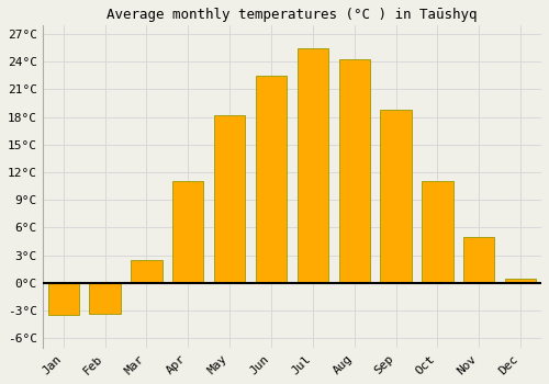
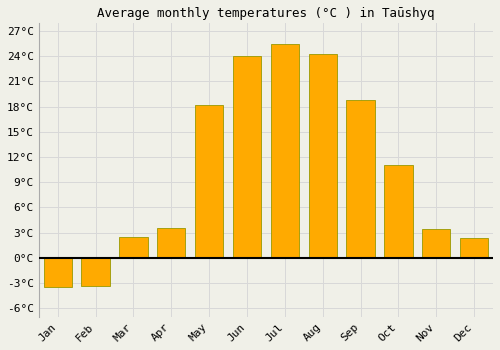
Apr: 11.0°C -> 3.6°C
Jun: 22.5°C -> 24.0°C
Nov: 5.0°C -> 3.4°C
Dec: 0.5°C -> 2.4°C
